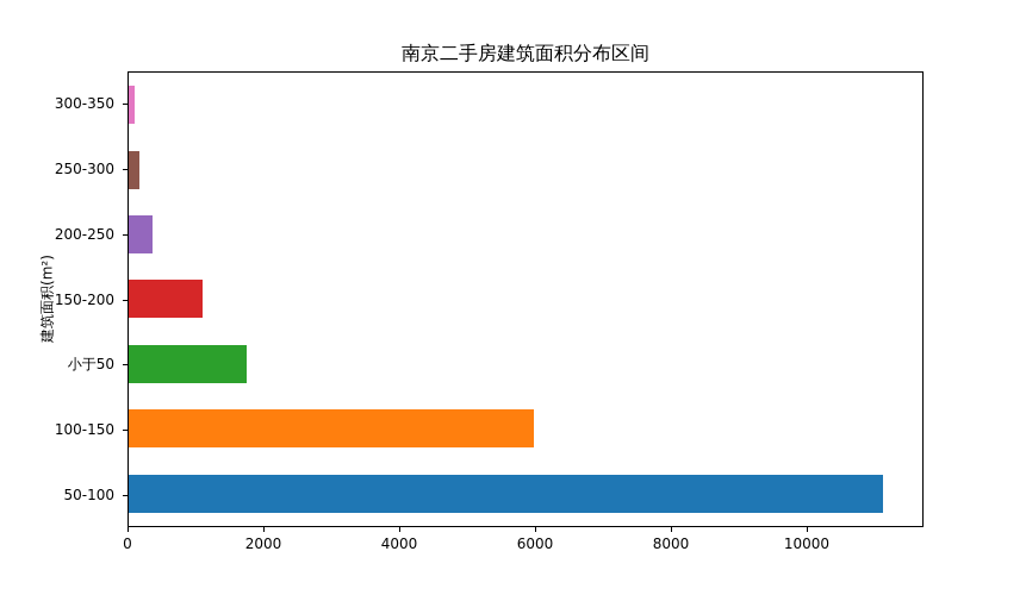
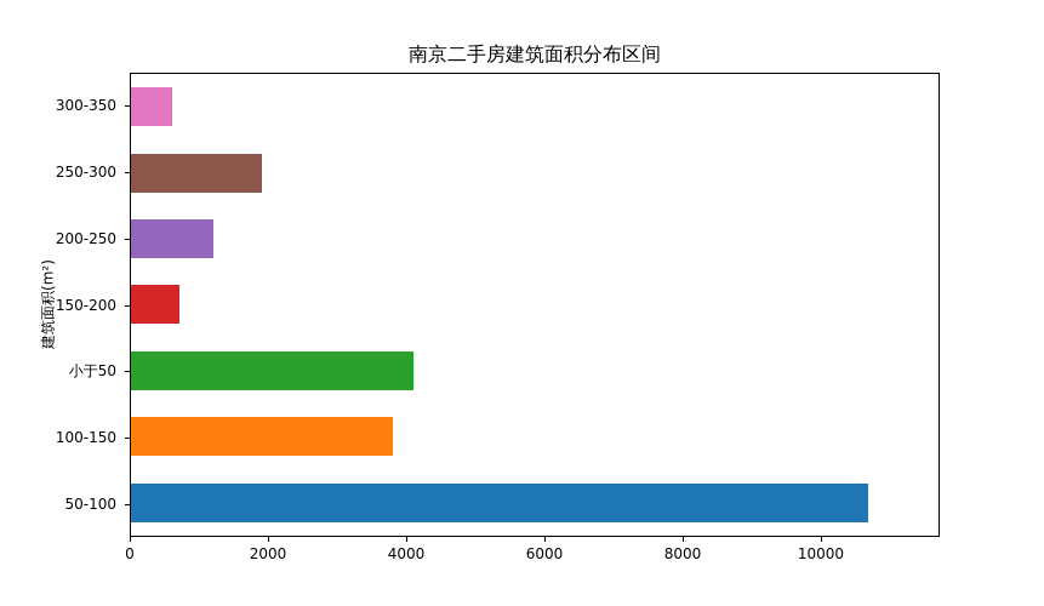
300-350: 100 -> 600
250-300: 200 -> 1900
200-250: 400 -> 1200
150-200: 1100 -> 700
小于50: 1700 -> 4100
100-150: 6000 -> 3800
50-100: 11100 -> 10700
